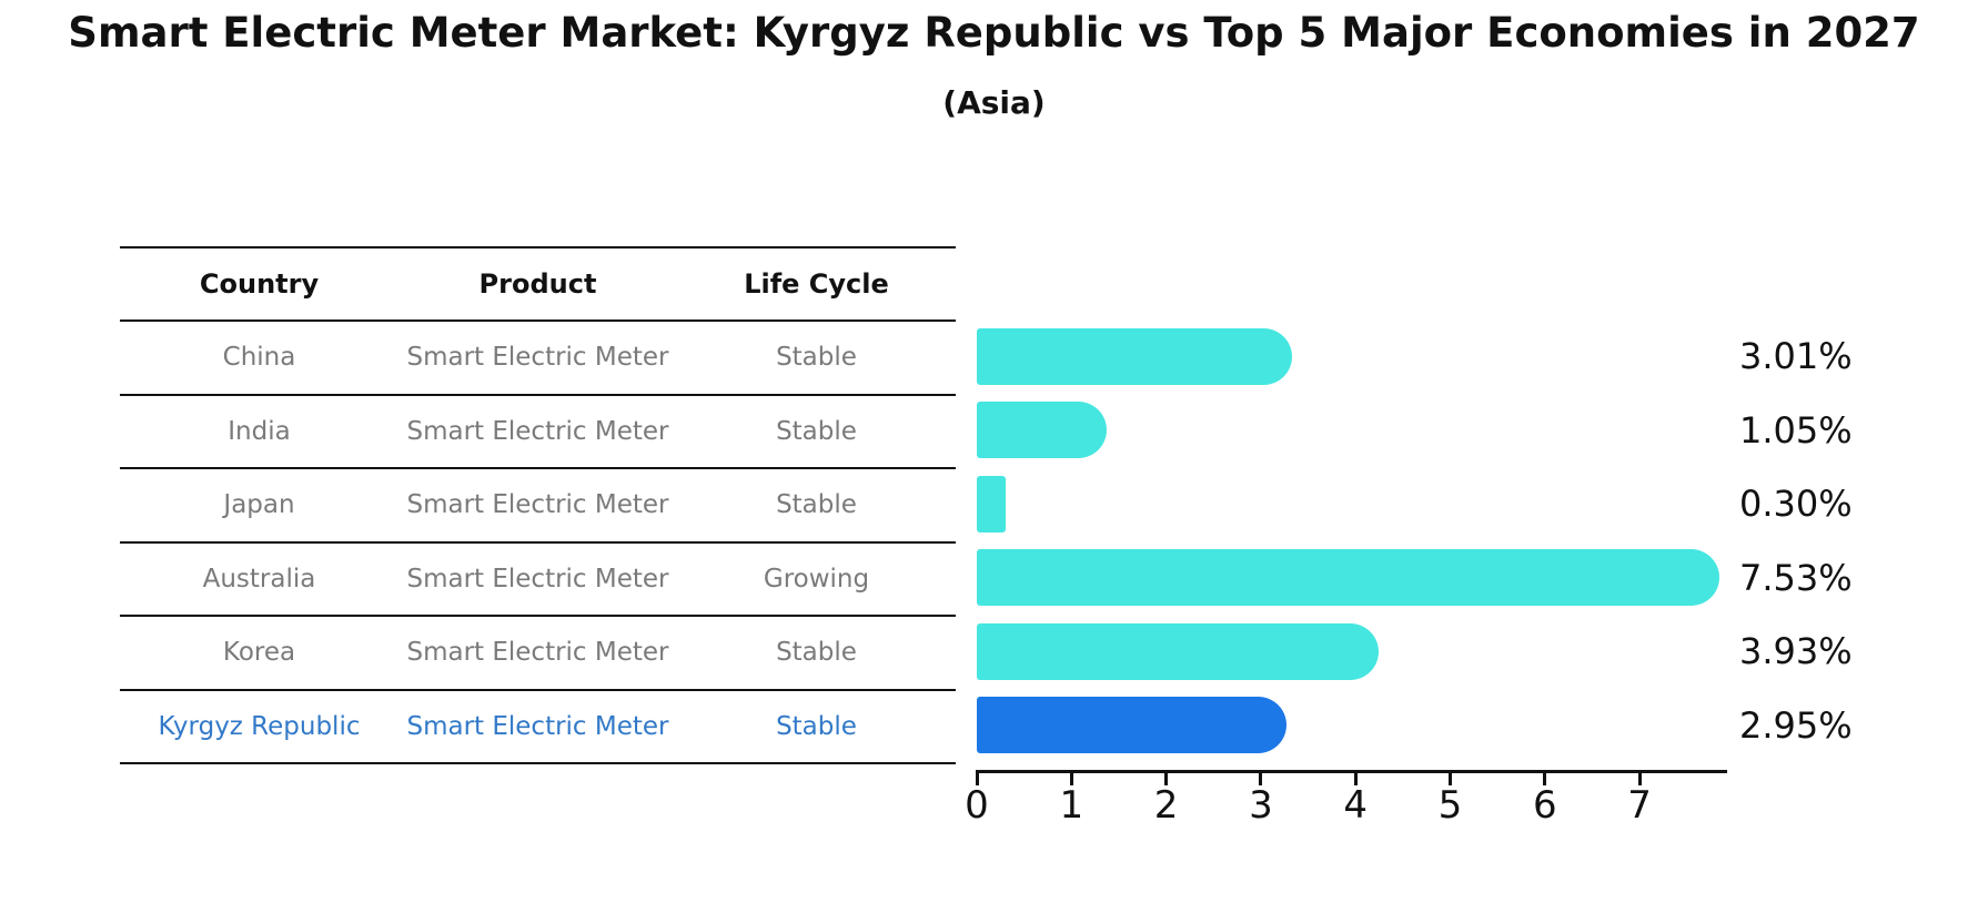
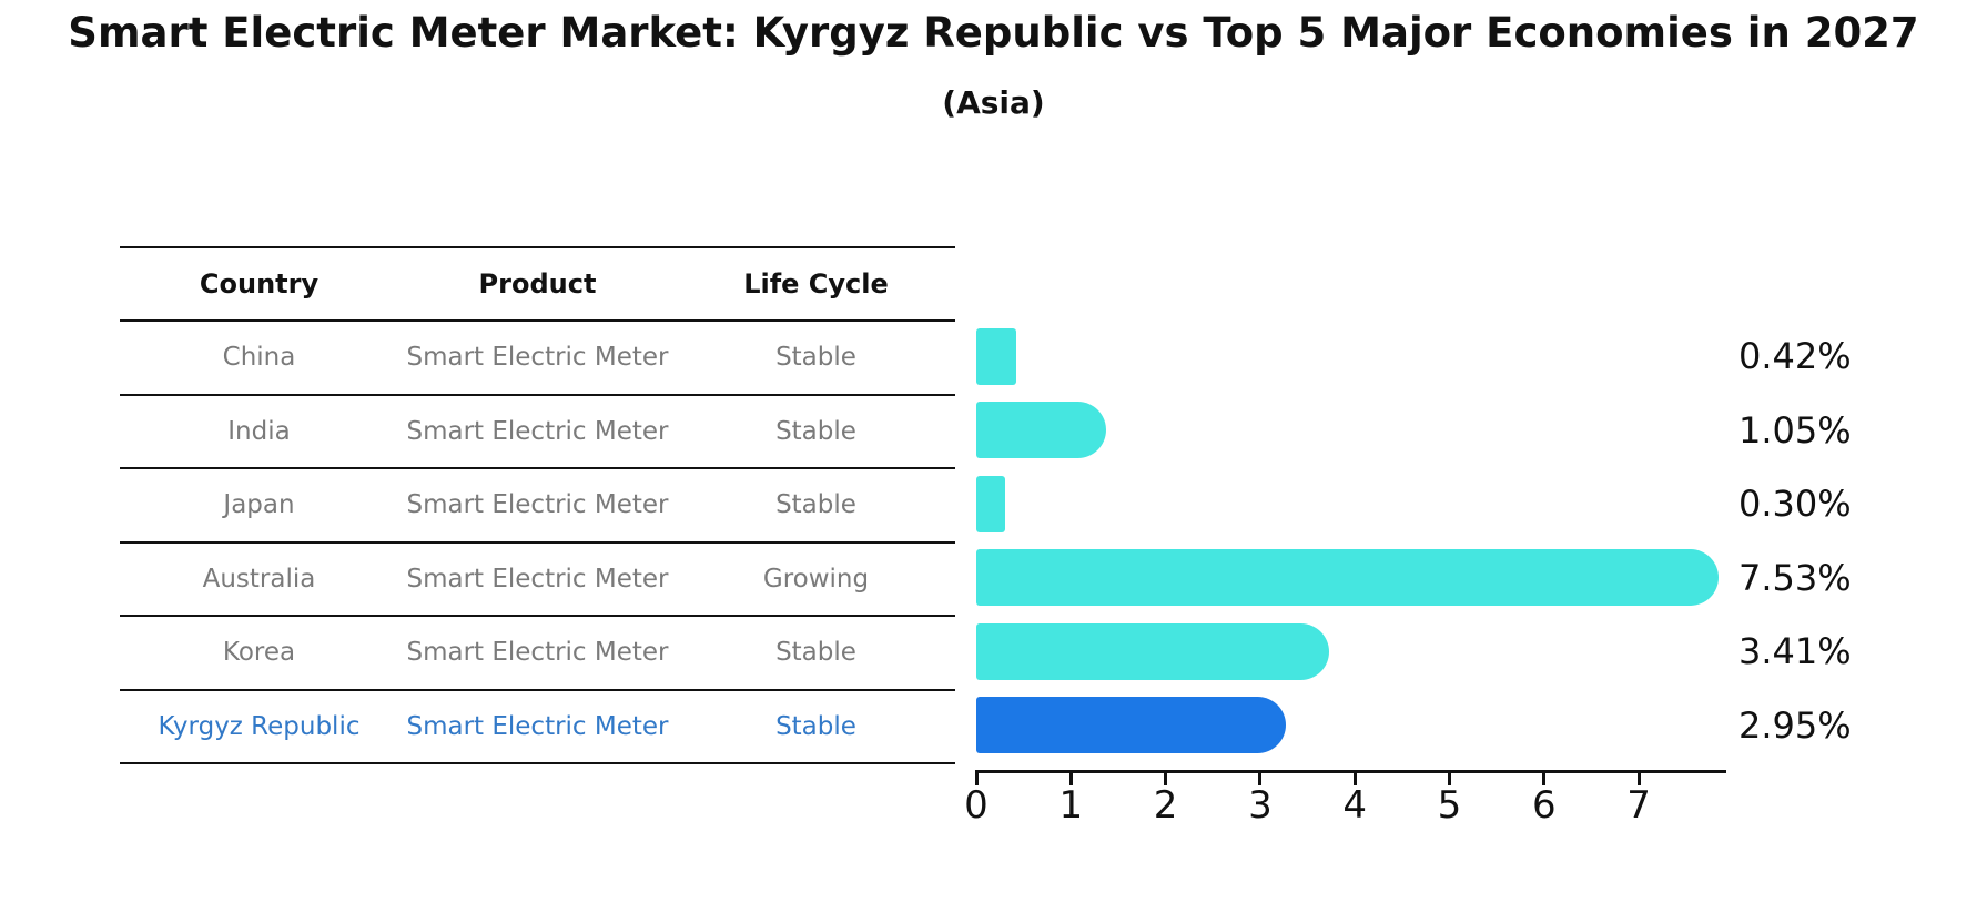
China: 3.01% -> 0.42%
Korea: 3.93% -> 3.41%
